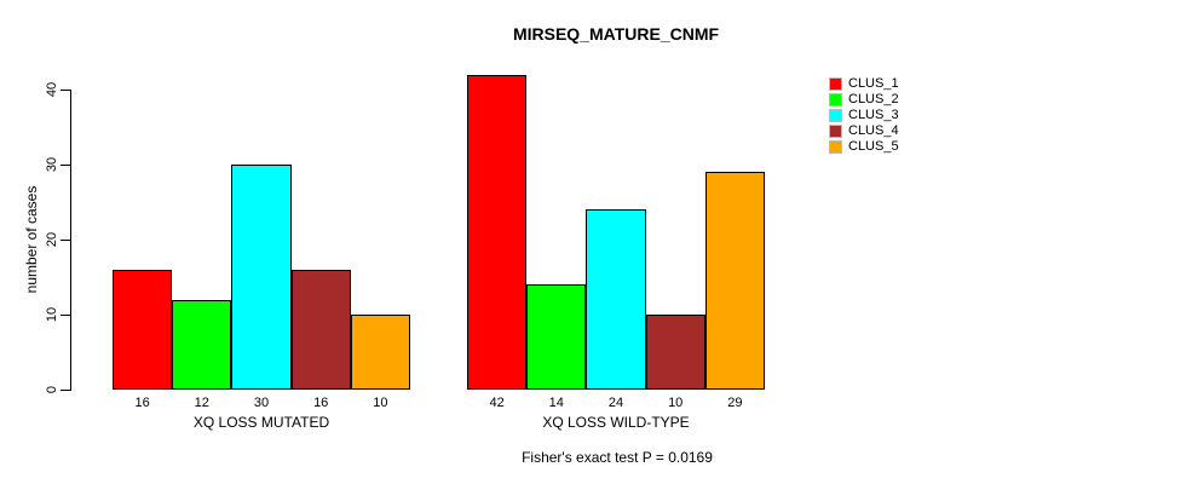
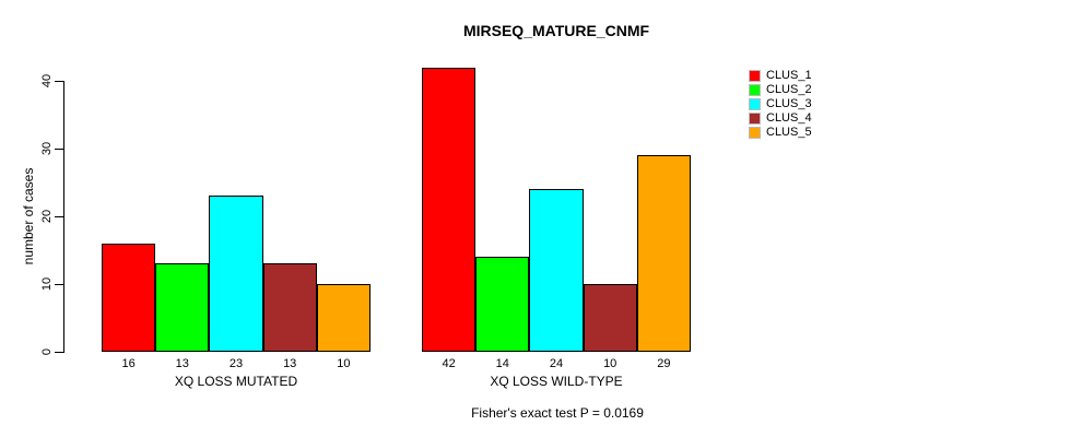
CLUS_2/XQ LOSS MUTATED: 12 -> 13
CLUS_3/XQ LOSS MUTATED: 30 -> 23
CLUS_4/XQ LOSS MUTATED: 16 -> 13
